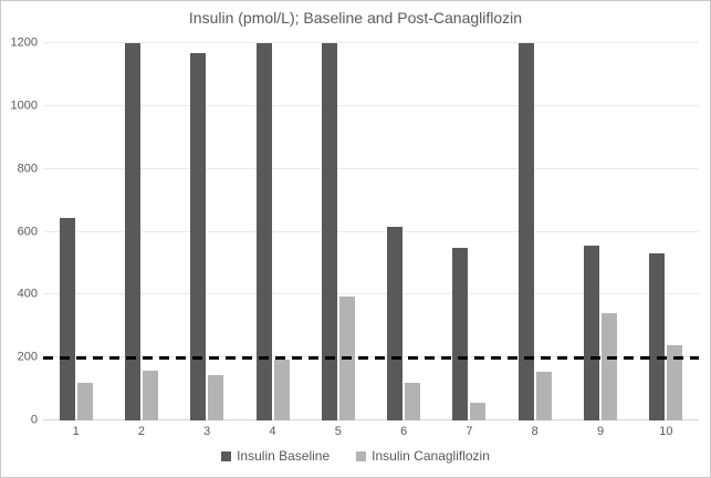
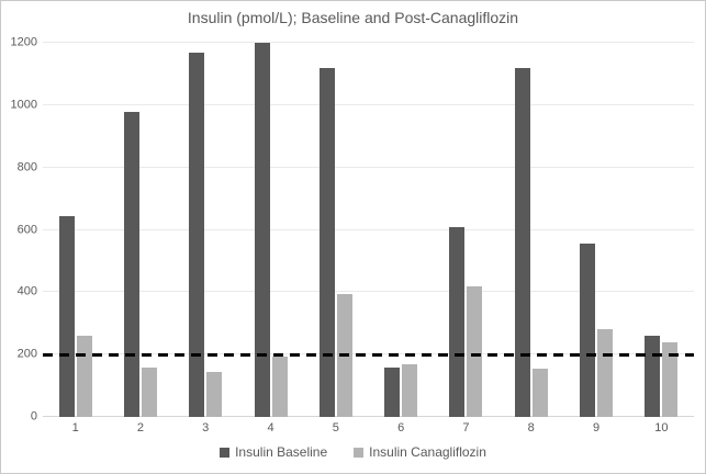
Insulin Canagliflozin/1: 120 -> 260
Insulin Baseline/2: 1200 -> 980
Insulin Baseline/5: 1200 -> 1120
Insulin Baseline/6: 620 -> 160
Insulin Canagliflozin/6: 120 -> 170
Insulin Baseline/7: 550 -> 610
Insulin Canagliflozin/7: 60 -> 420
Insulin Baseline/8: 1200 -> 1120
Insulin Canagliflozin/9: 340 -> 280
Insulin Baseline/10: 530 -> 260
